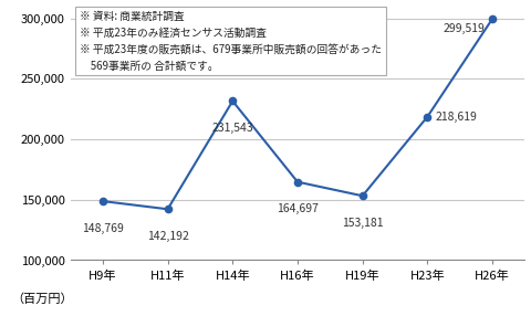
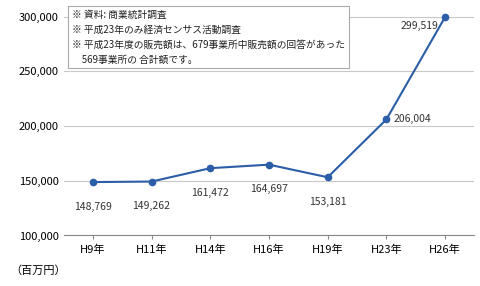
H11年: 142,192 -> 149,262
H14年: 231,543 -> 161,472
H23年: 218,619 -> 206,004
